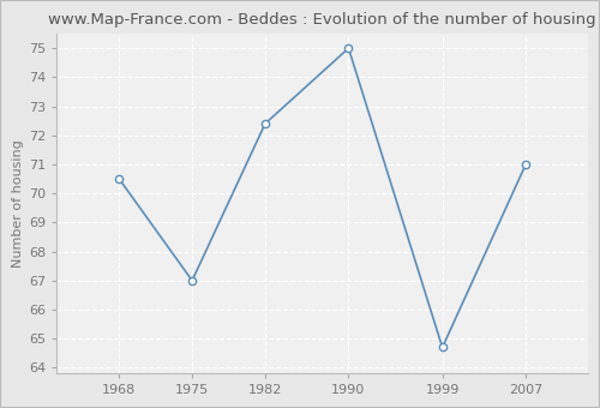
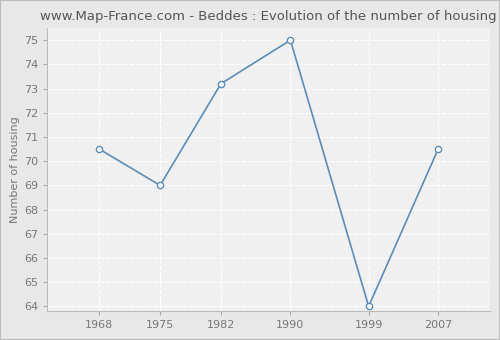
1975: 67.0 -> 69.0
1982: 72.4 -> 73.2
1999: 64.7 -> 64.0
2007: 71.0 -> 70.5
